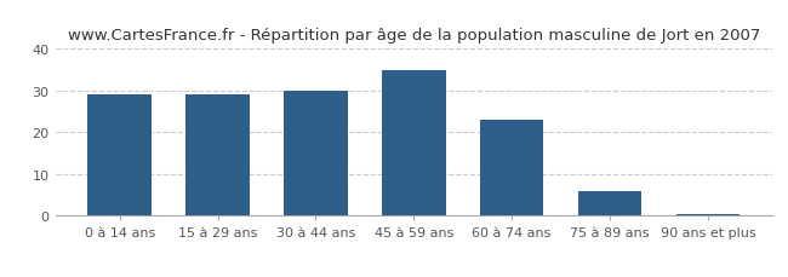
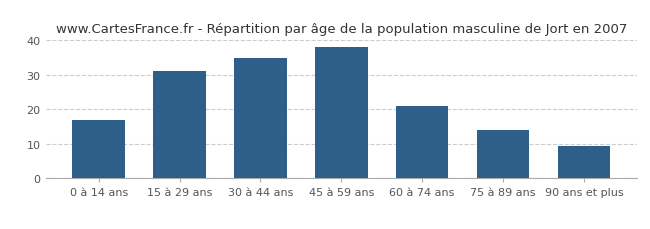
0 à 14 ans: 29.0 -> 17.0
15 à 29 ans: 29.0 -> 31.0
30 à 44 ans: 30.0 -> 35.0
45 à 59 ans: 35.0 -> 38.0
60 à 74 ans: 23.0 -> 21.0
75 à 89 ans: 6.0 -> 14.0
90 ans et plus: 0.3 -> 9.5
